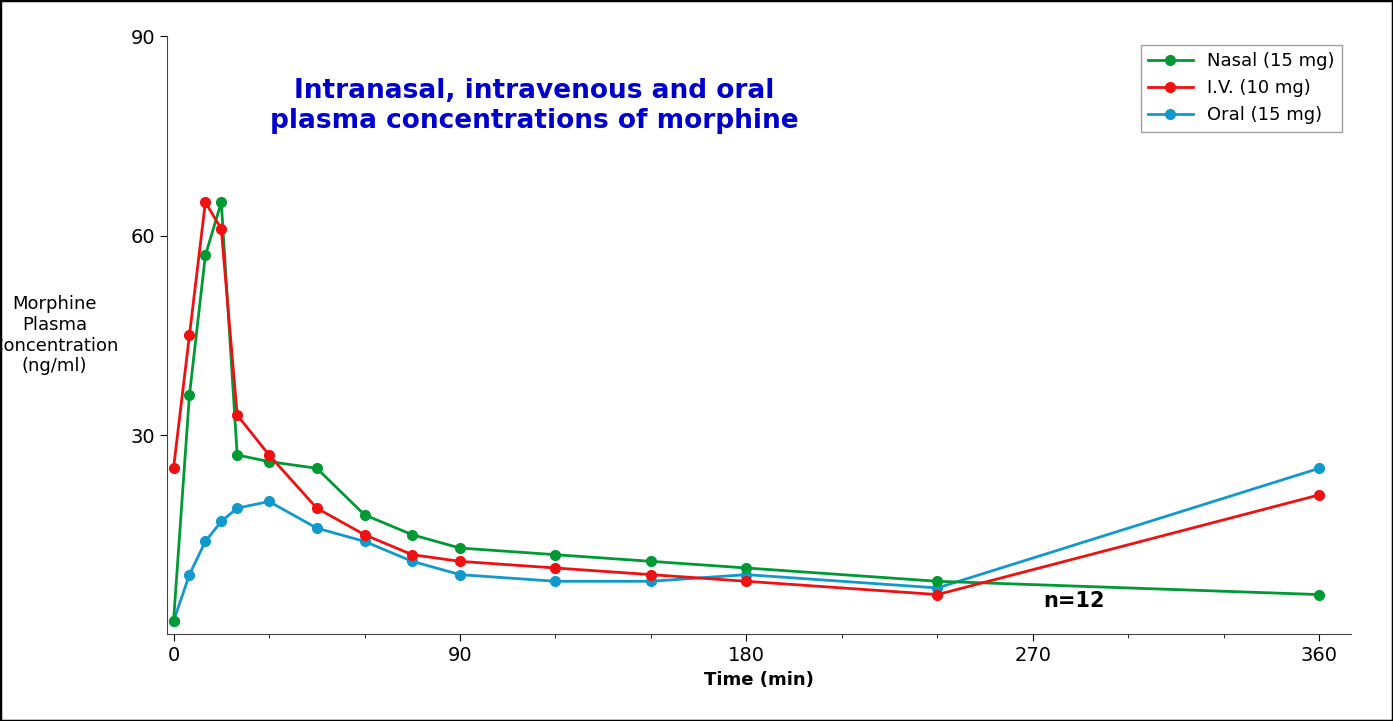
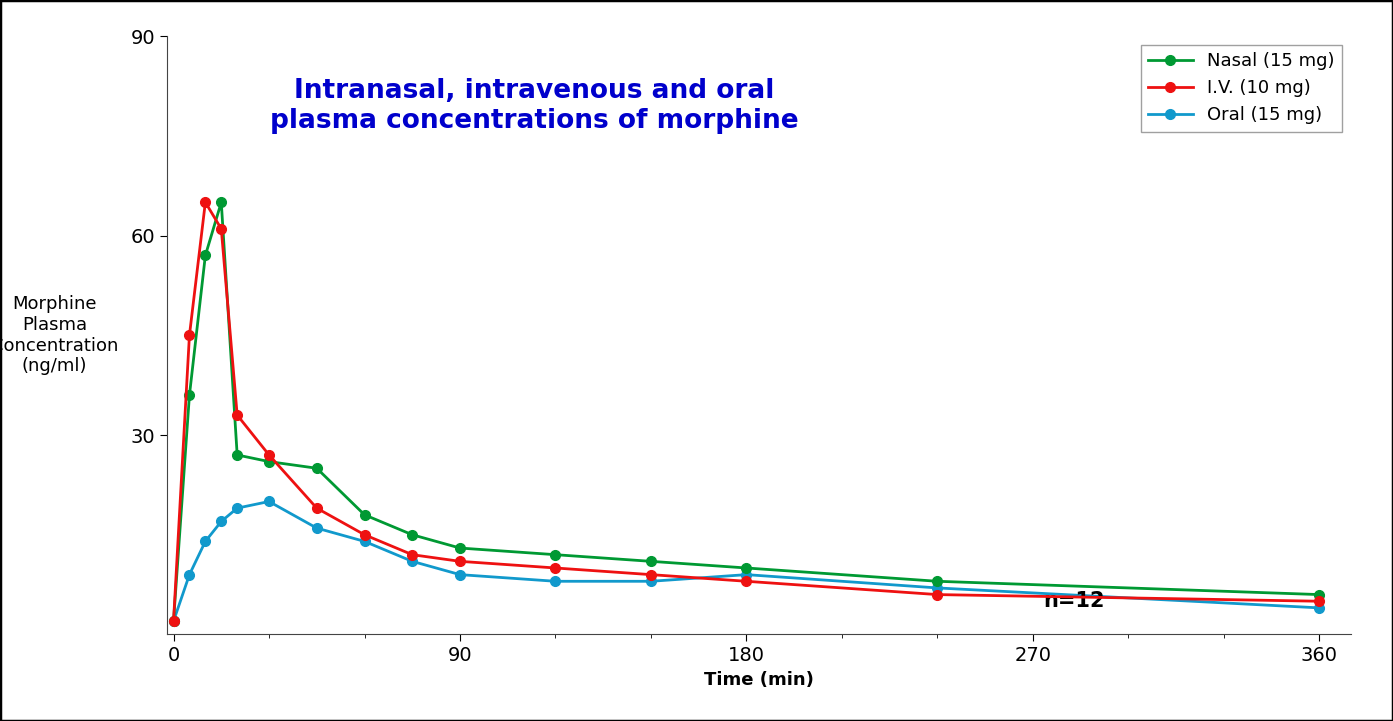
I.V. (10 mg)/0: 25 -> 2
I.V. (10 mg)/360: 21 -> 5
Oral (15 mg)/360: 25 -> 4
